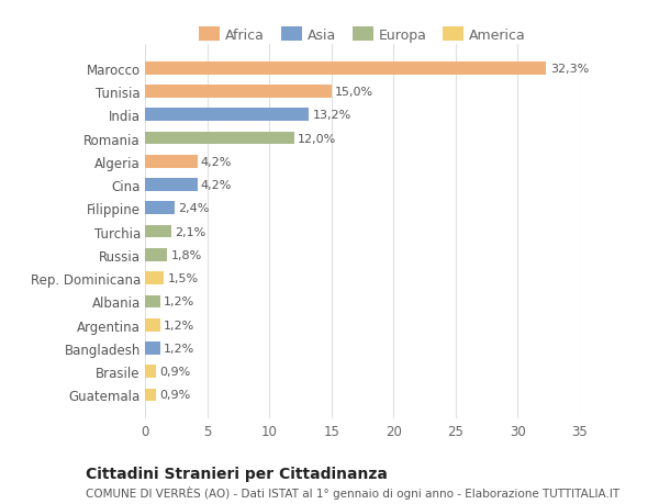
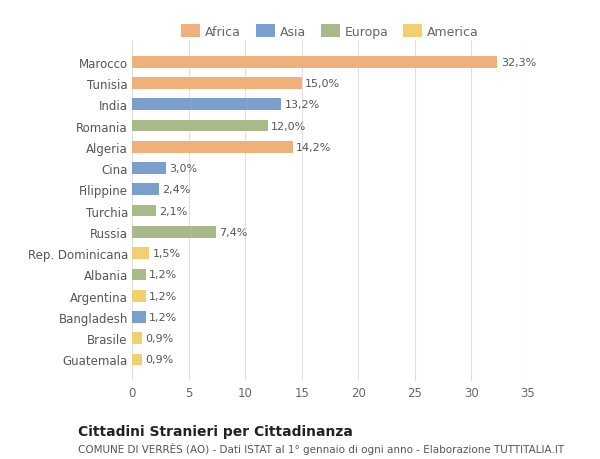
Algeria: 4,2% -> 14,2%
Cina: 4,2% -> 3,0%
Russia: 1,8% -> 7,4%
